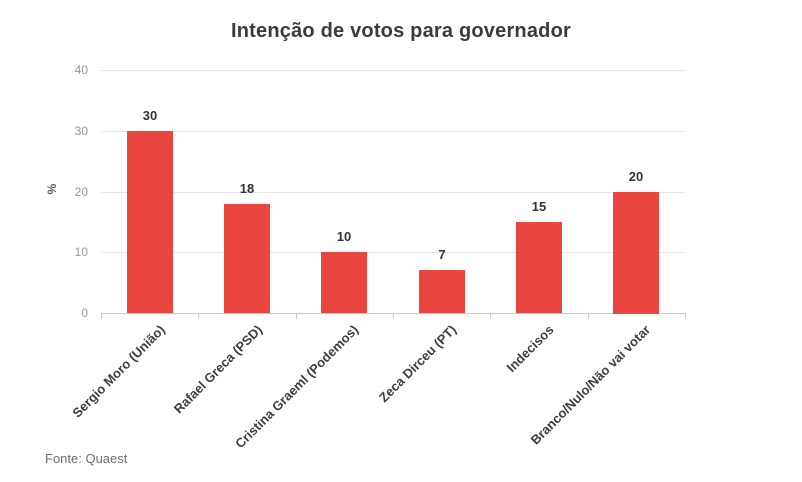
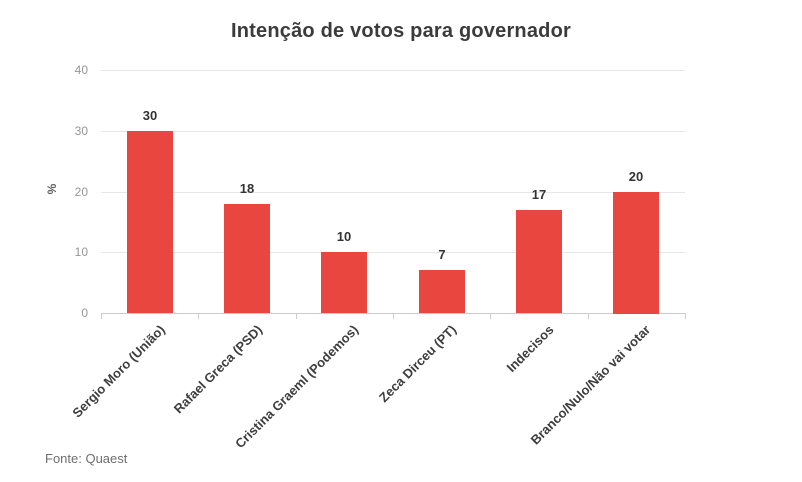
Indecisos: 15 -> 17
